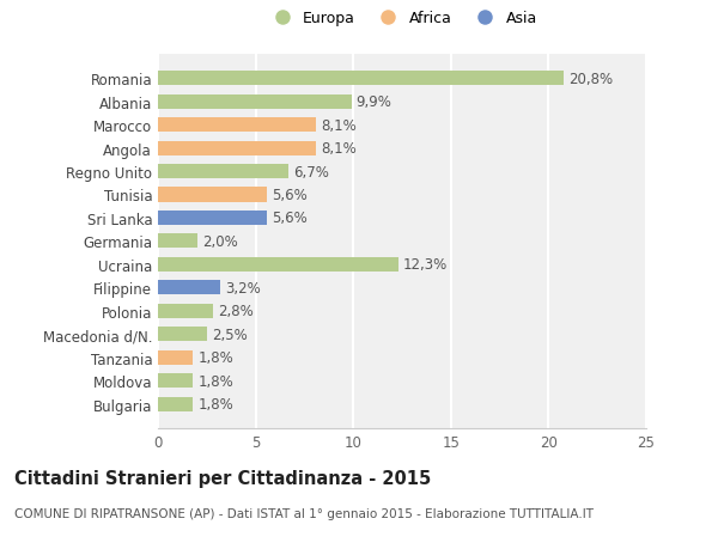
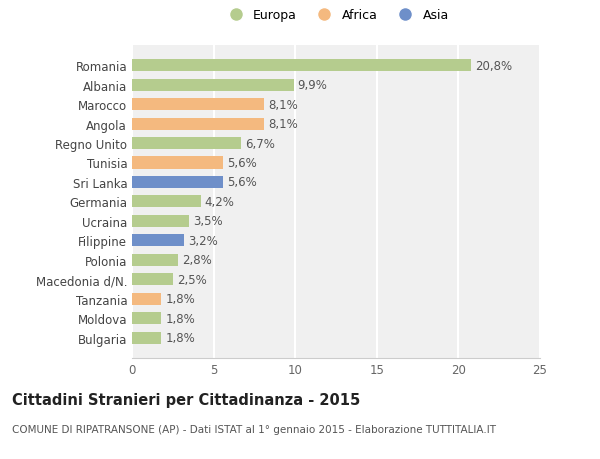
Germania: 2,0% -> 4,2%
Ucraina: 12,3% -> 3,5%
